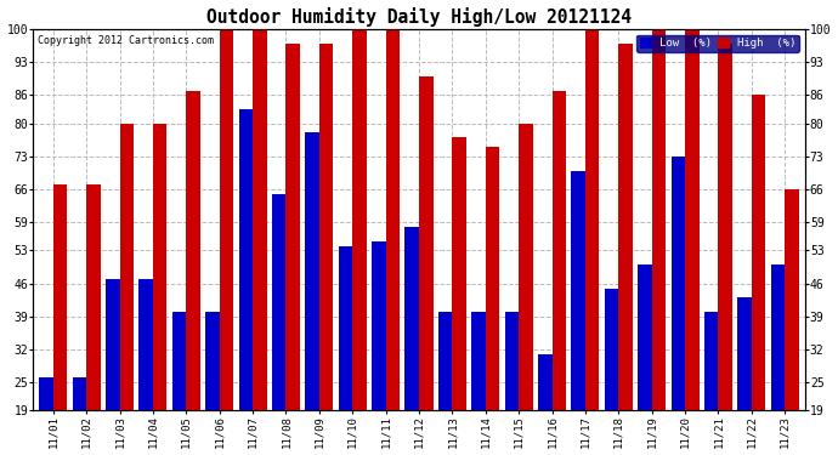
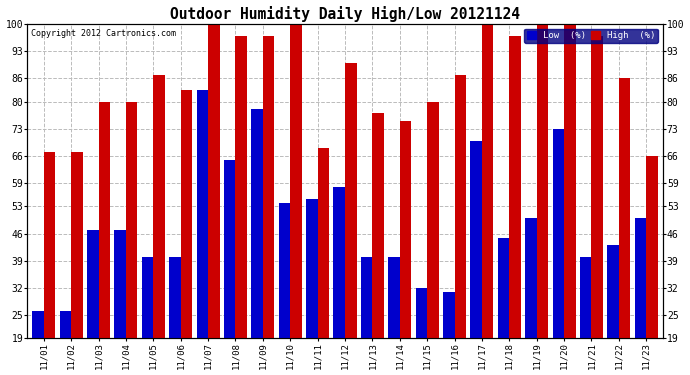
High (%)/11/06: 100 -> 83
High (%)/11/11: 100 -> 68
Low (%)/11/15: 40 -> 32
